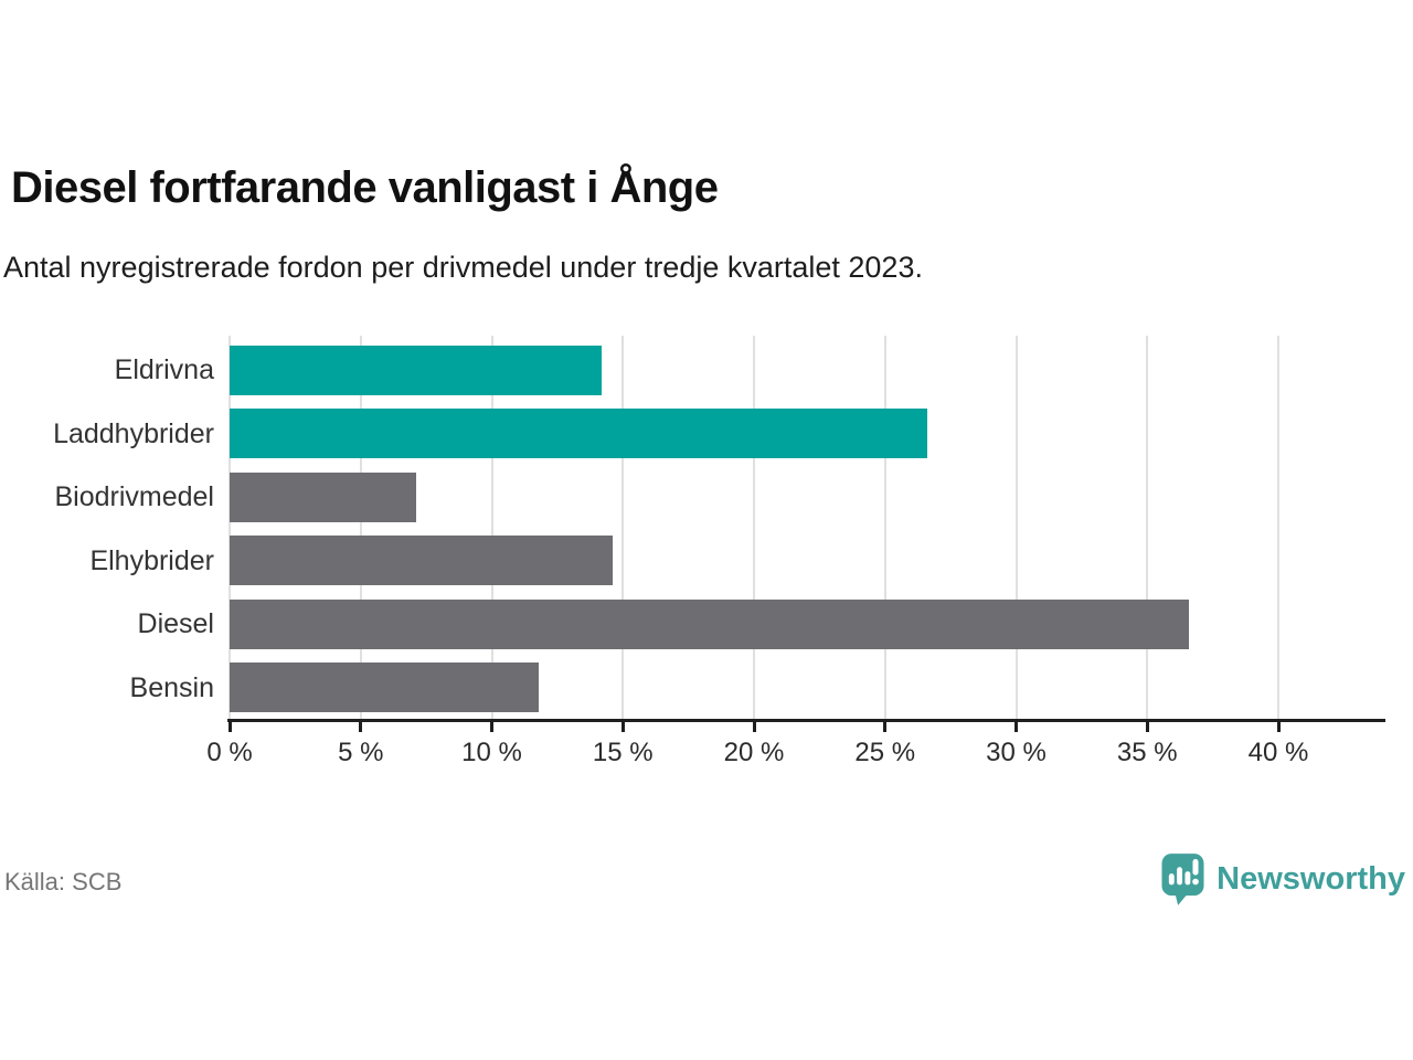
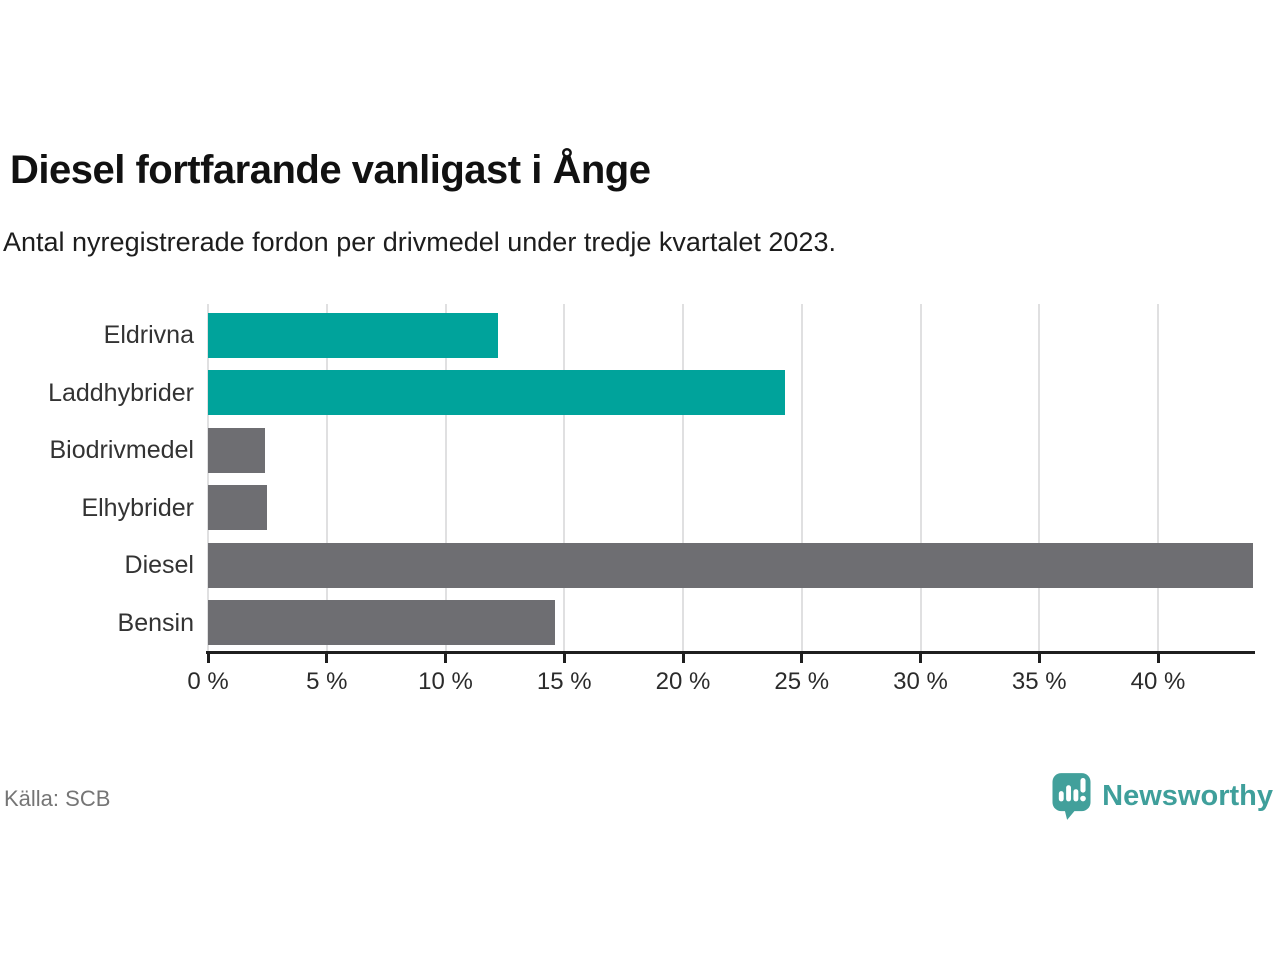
Eldrivna: 14.2% -> 12.2%
Laddhybrider: 26.6% -> 24.3%
Biodrivmedel: 7.1% -> 2.4%
Elhybrider: 14.6% -> 2.5%
Diesel: 36.6% -> 44.0%
Bensin: 11.8% -> 14.6%
